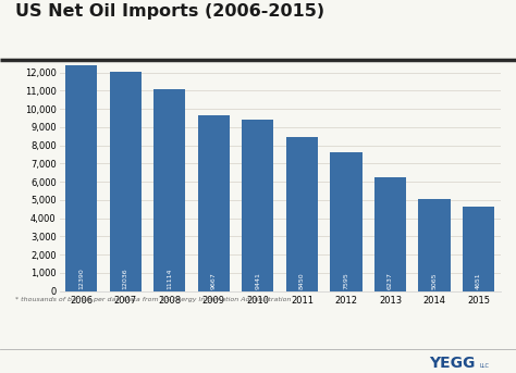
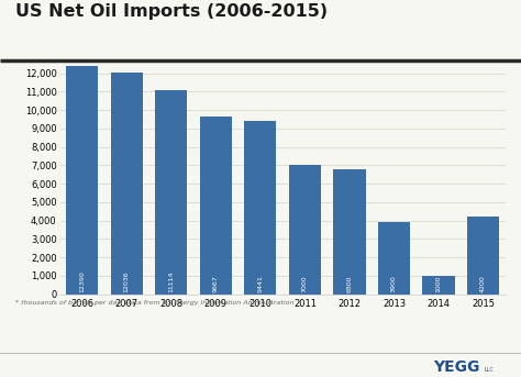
2011: 8,400 -> 7,000
2012: 7,600 -> 6,800
2013: 6,200 -> 3,900
2014: 5,100 -> 1,000
2015: 4,700 -> 4,200
